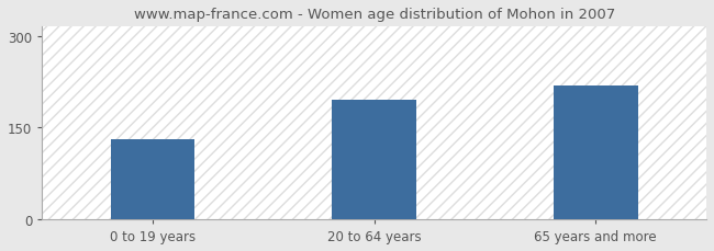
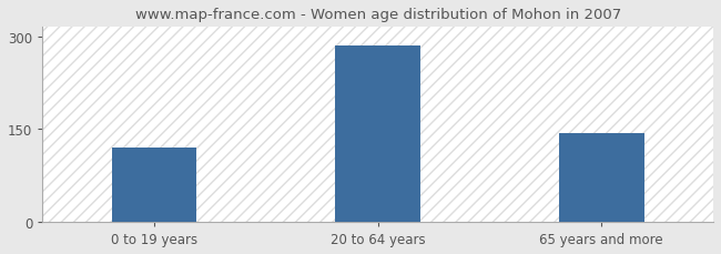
0 to 19 years: 130 -> 120
20 to 64 years: 196 -> 285
65 years and more: 218 -> 143
